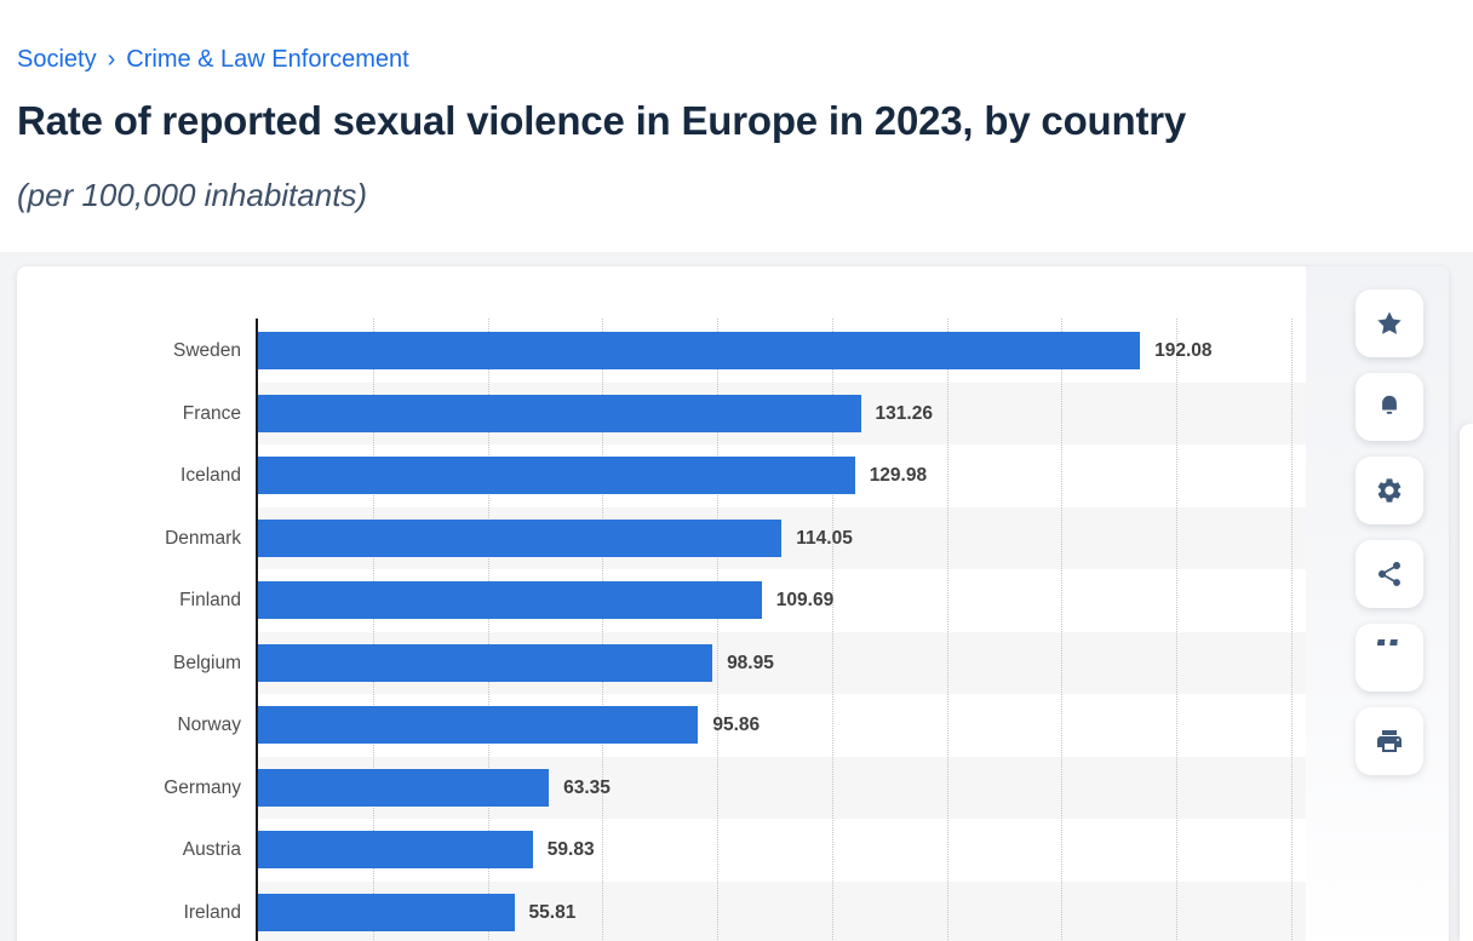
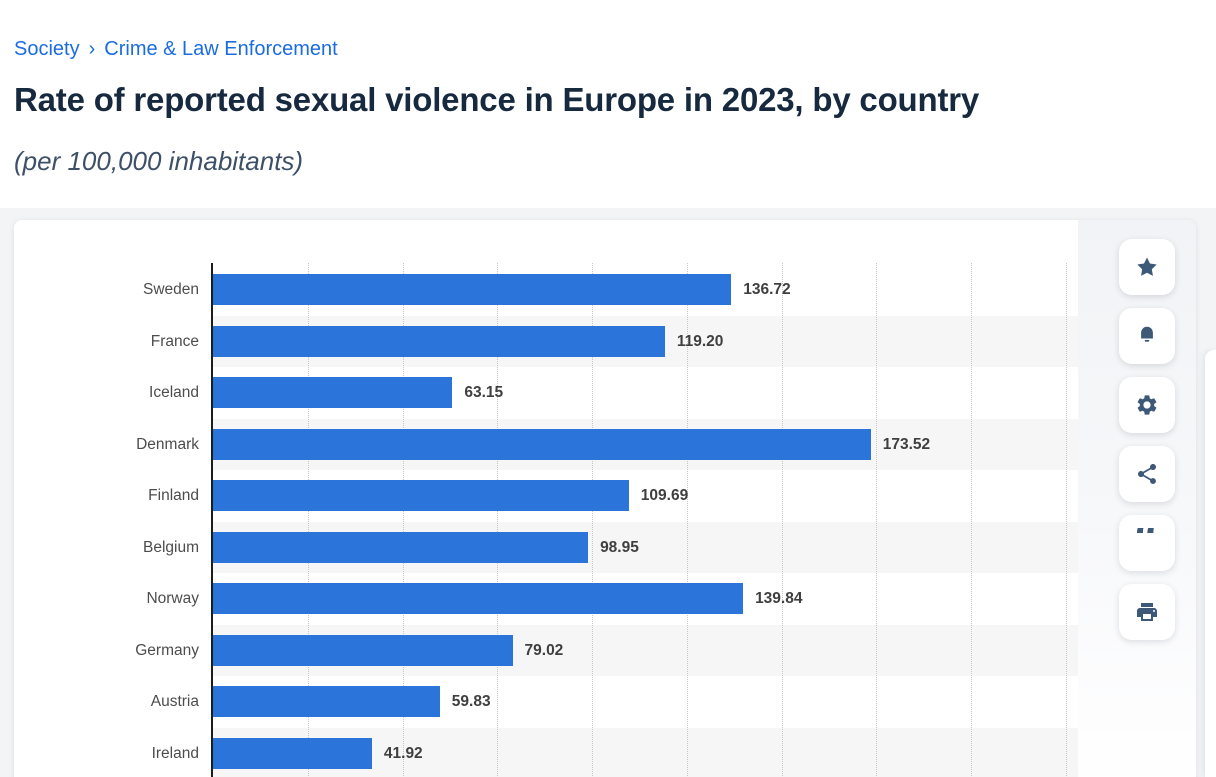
Sweden: 192.08 -> 136.72
France: 131.26 -> 119.20
Iceland: 129.98 -> 63.15
Denmark: 114.05 -> 173.52
Norway: 95.86 -> 139.84
Germany: 63.35 -> 79.02
Ireland: 55.81 -> 41.92
